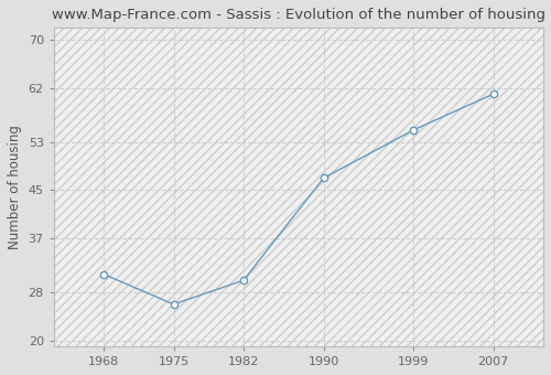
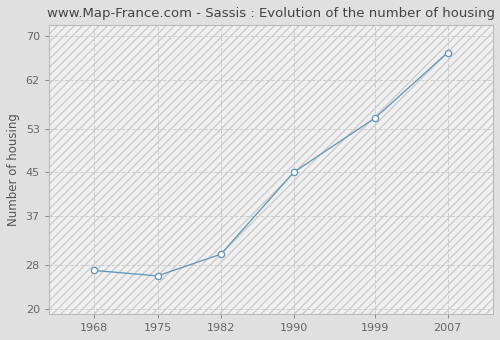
1968: 31 -> 27
1990: 47 -> 45
2007: 61 -> 67
